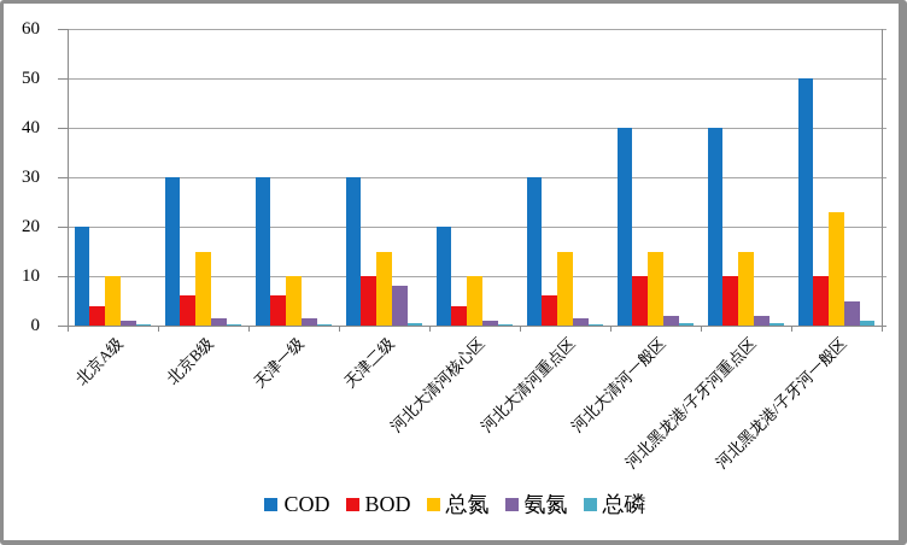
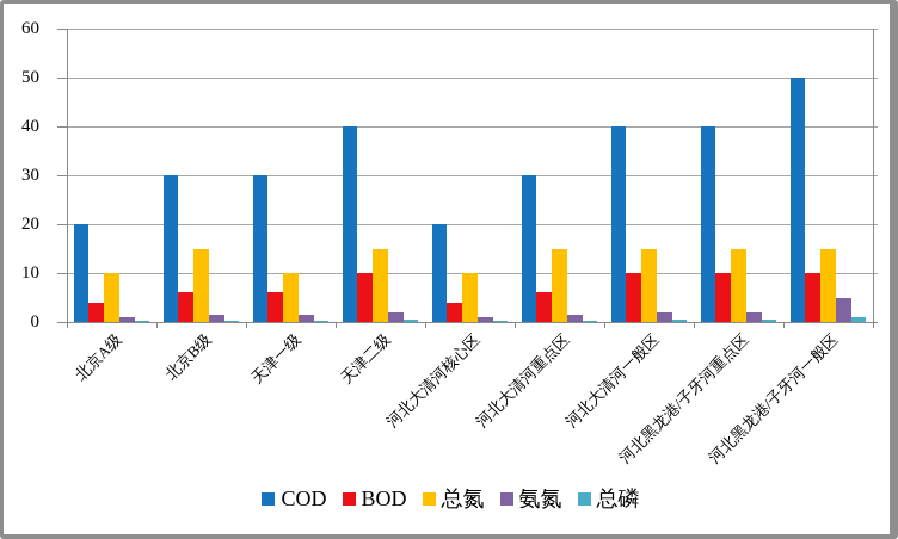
COD/天津二级: 30 -> 40
氨氮/天津二级: 8 -> 2
总氮/河北黑龙港/子牙河一般区: 23 -> 15
